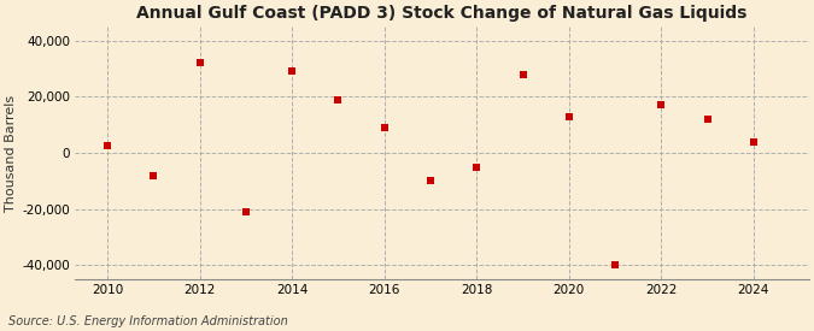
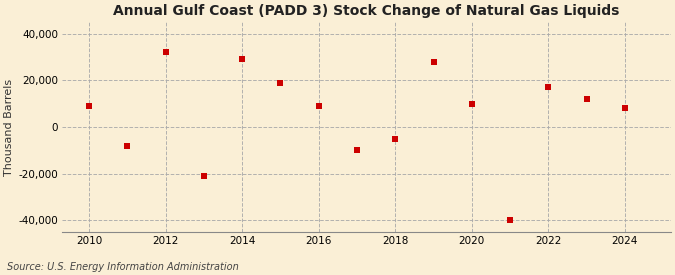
2010: 2,500 -> 9,000
2020: 13,000 -> 10,000
2024: 4,000 -> 8,000
